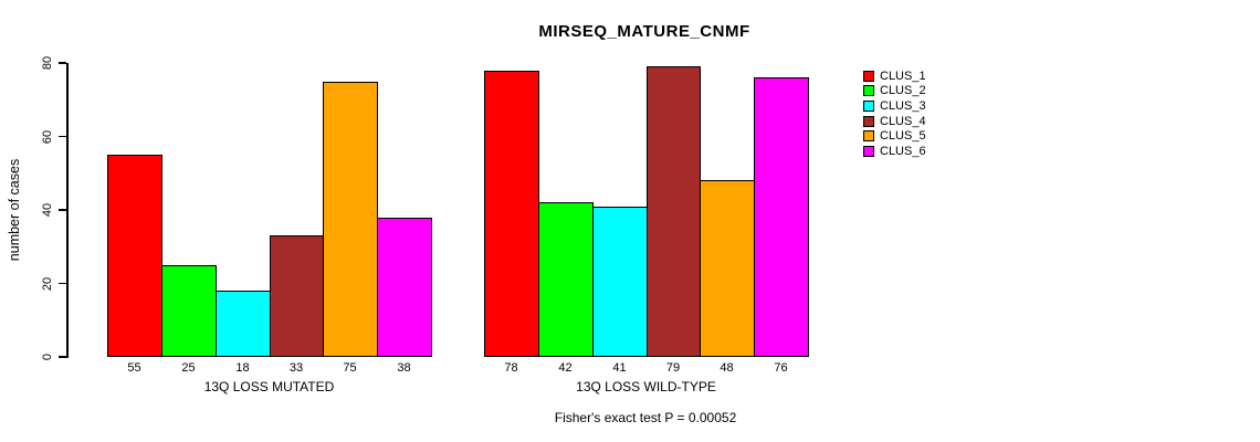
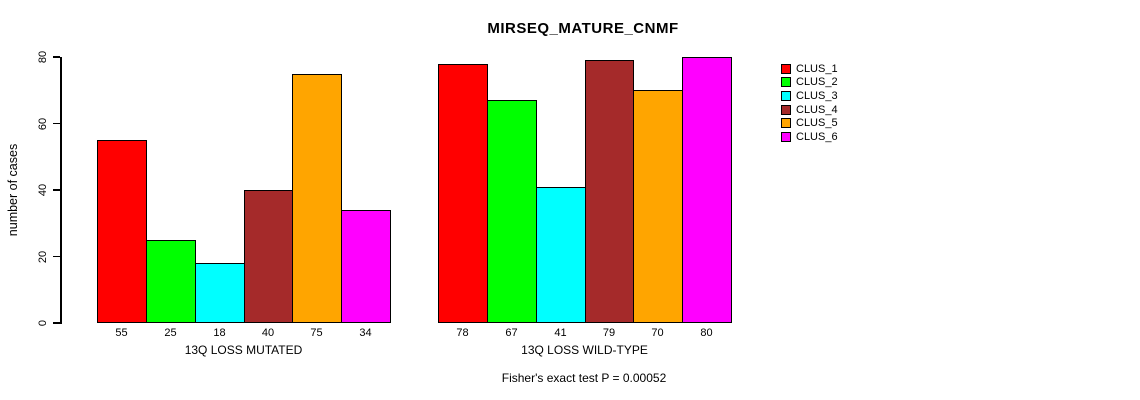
CLUS_4/13Q LOSS MUTATED: 33 -> 40
CLUS_6/13Q LOSS MUTATED: 38 -> 34
CLUS_2/13Q LOSS WILD-TYPE: 42 -> 67
CLUS_5/13Q LOSS WILD-TYPE: 48 -> 70
CLUS_6/13Q LOSS WILD-TYPE: 76 -> 80
